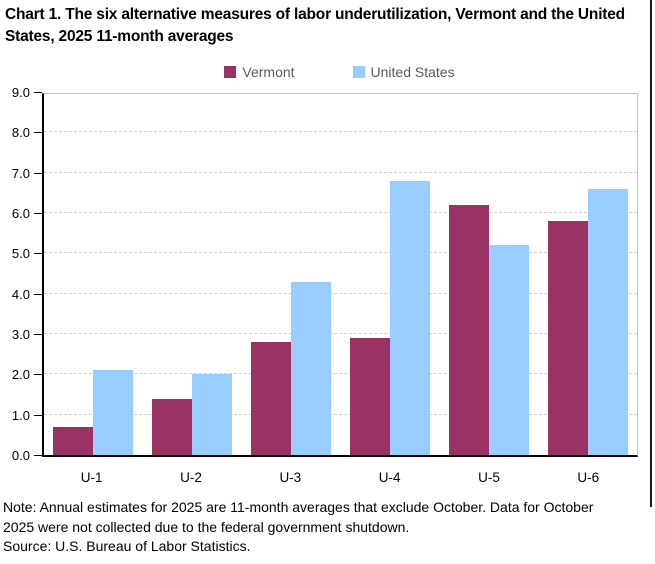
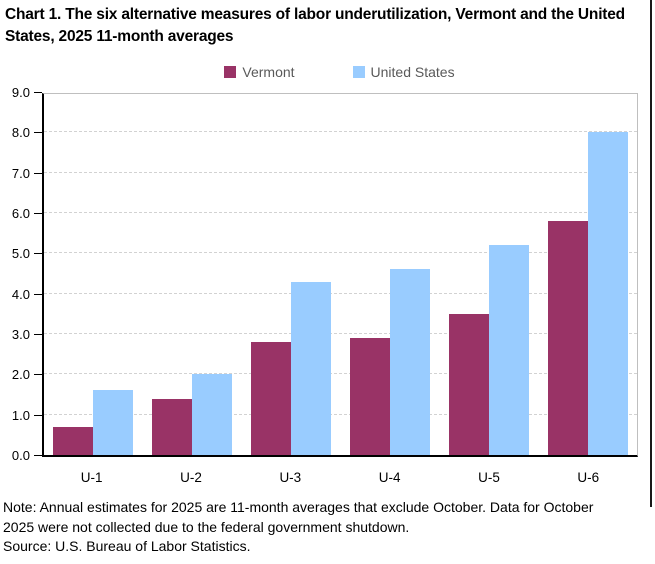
United States/U-1: 2.1 -> 1.6
United States/U-4: 6.8 -> 4.6
Vermont/U-5: 6.2 -> 3.5
United States/U-6: 6.6 -> 8.0
